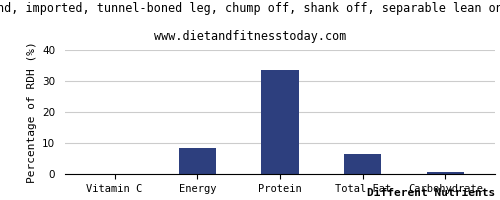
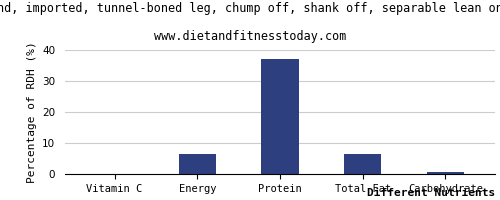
Energy: 8.5 -> 6.5
Protein: 33.5 -> 37.0
